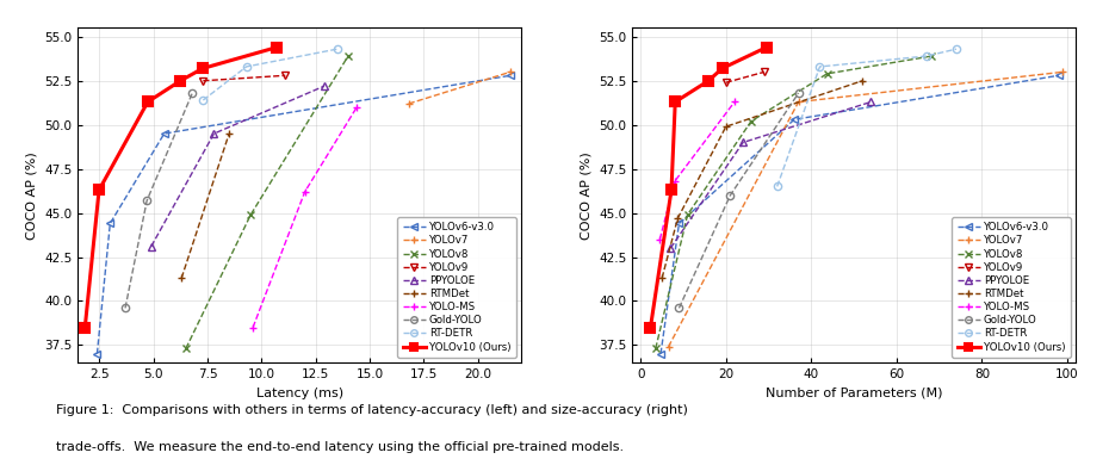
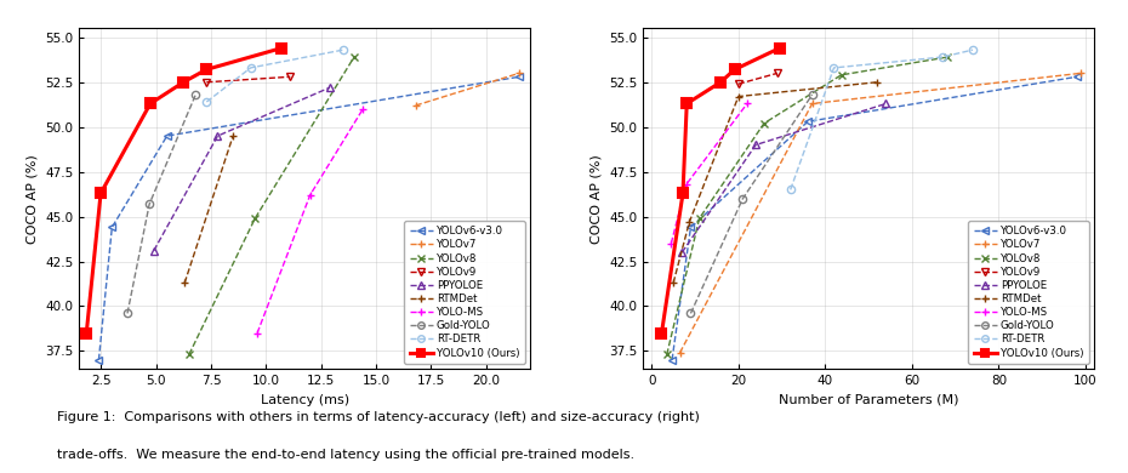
RTMDet/20: 49.9 -> 51.7
